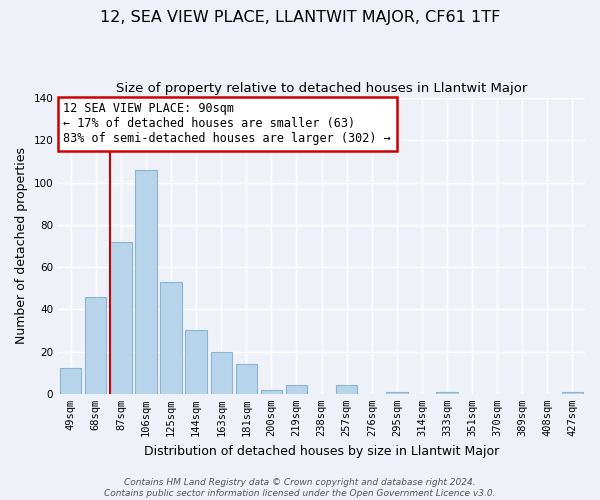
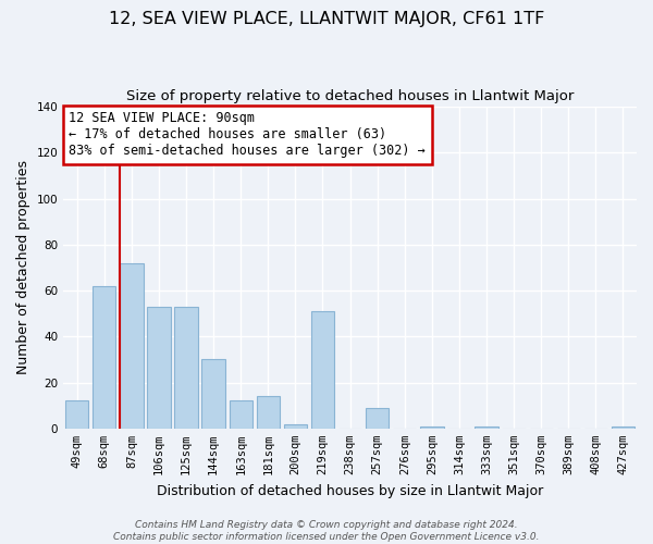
68sqm: 46 -> 62
106sqm: 106 -> 53
163sqm: 20 -> 12
219sqm: 4 -> 51
257sqm: 4 -> 9
